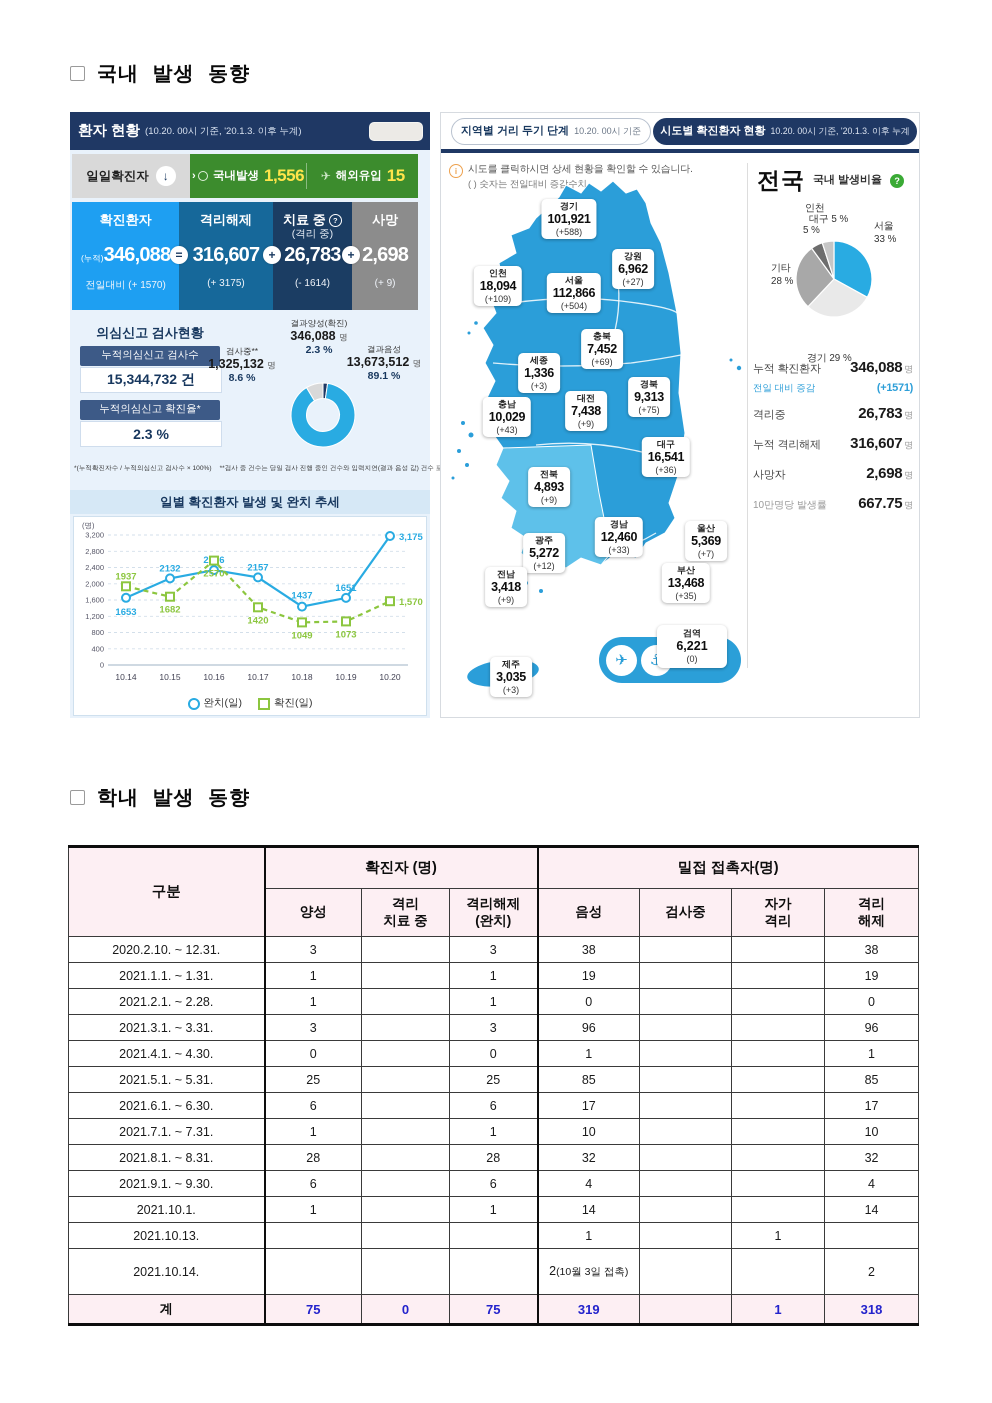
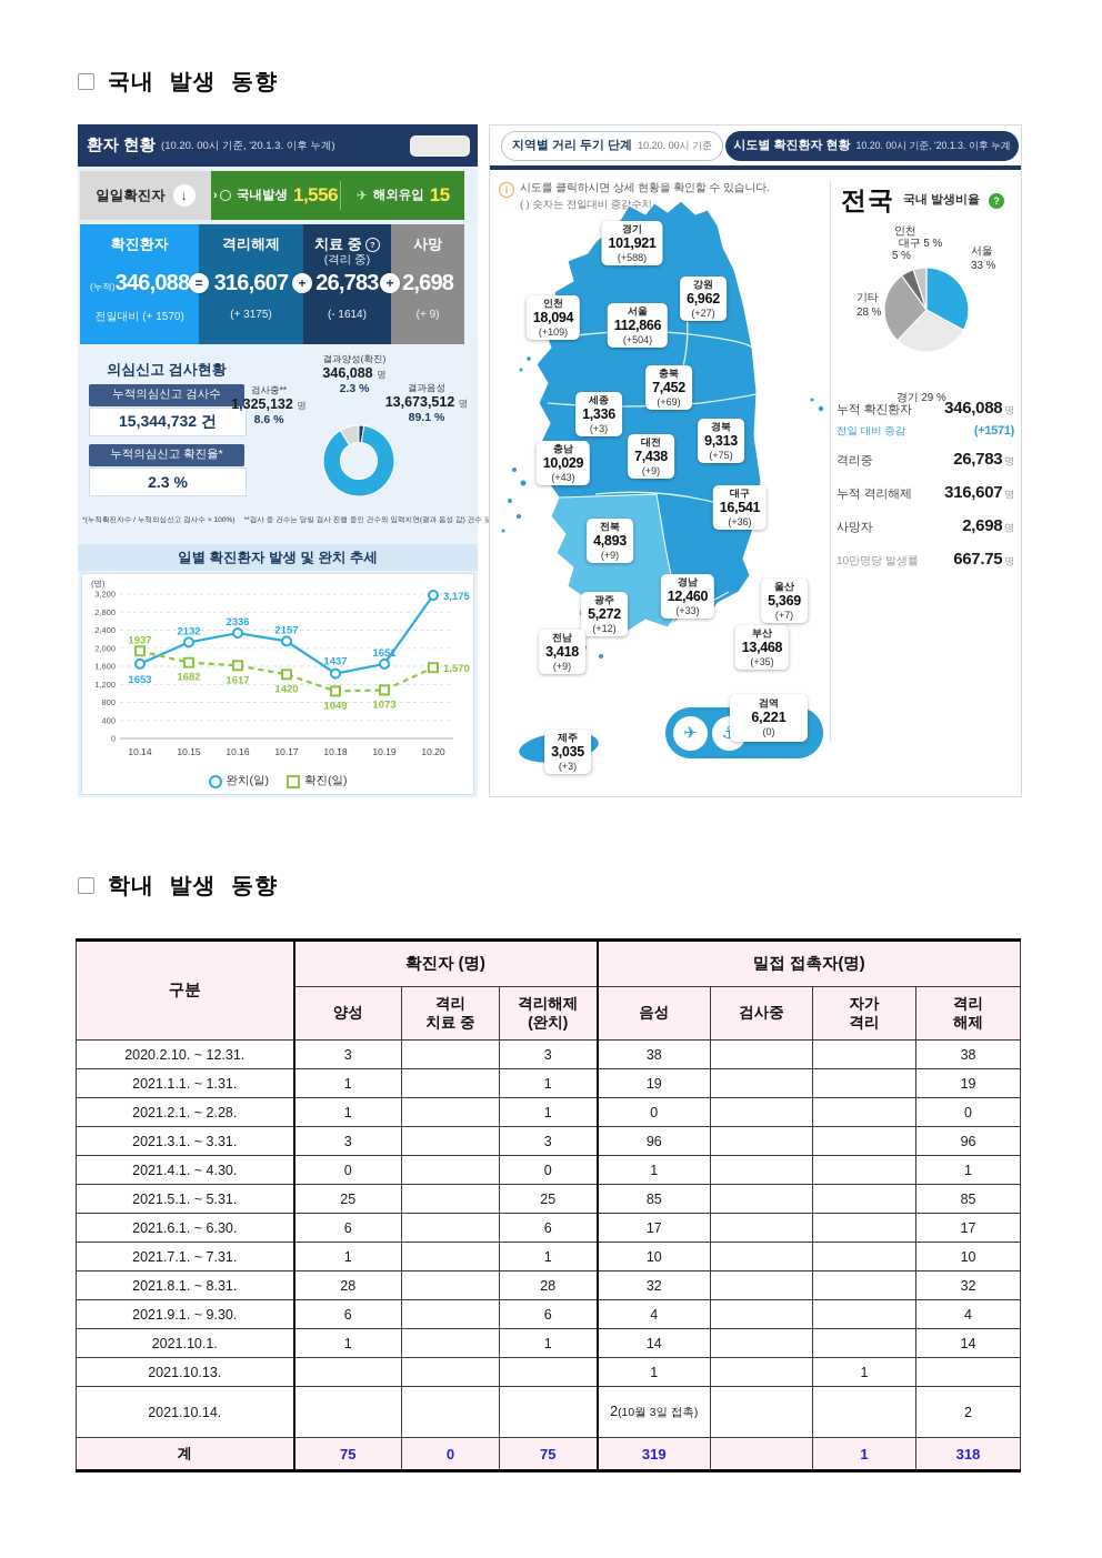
일별 확진환자 발생 및 완치 추세/확진(일)/10.16: 2570 -> 1617
